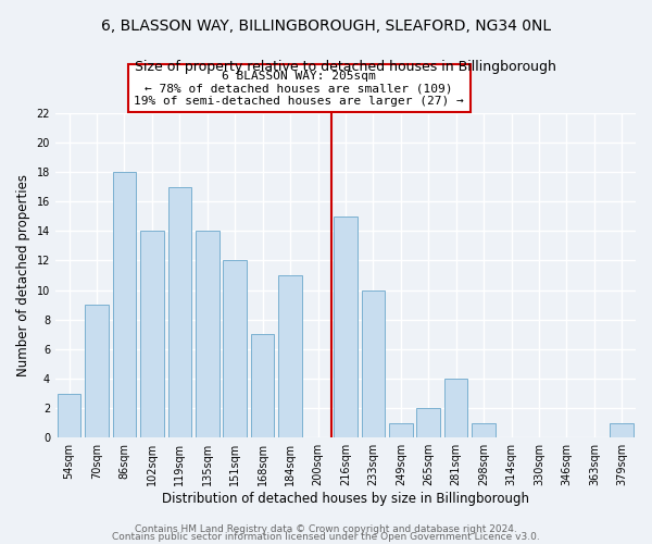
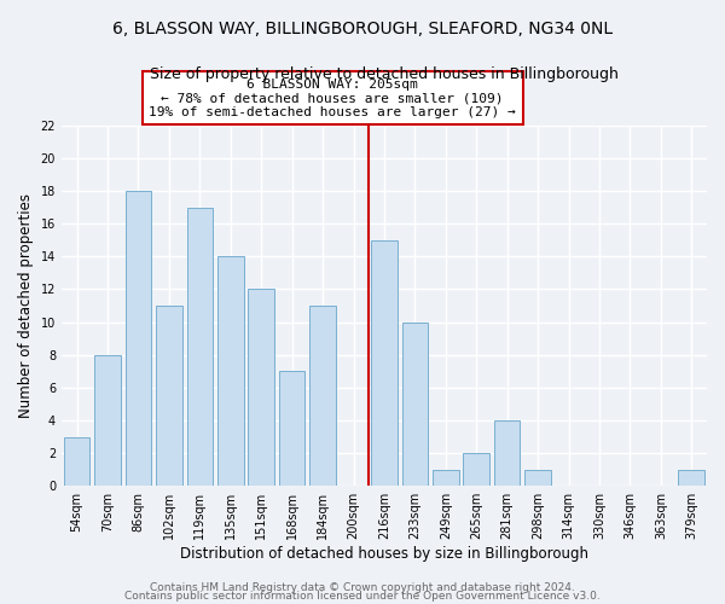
70sqm: 9 -> 8
102sqm: 14 -> 11
